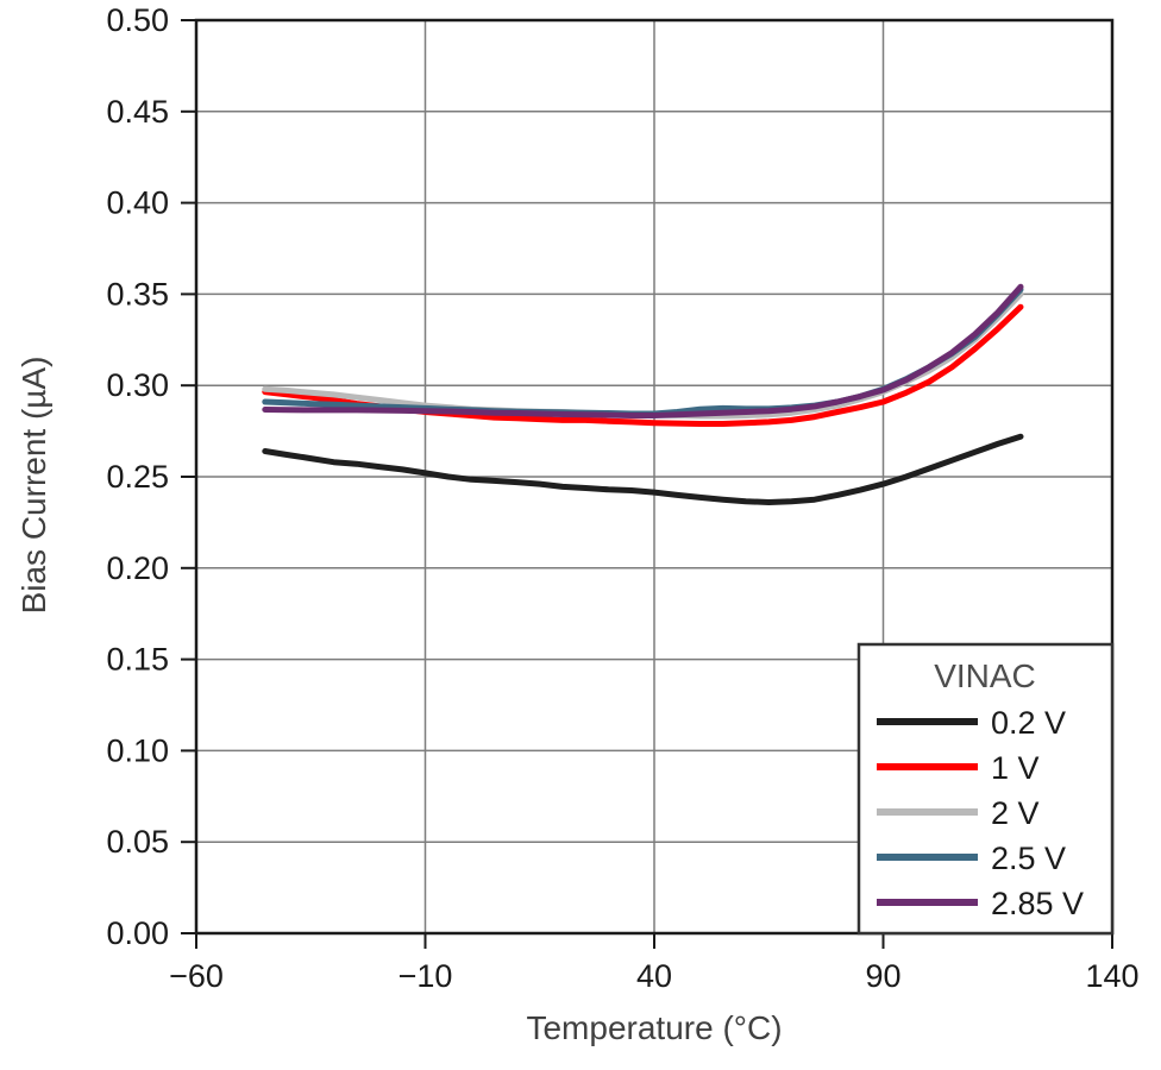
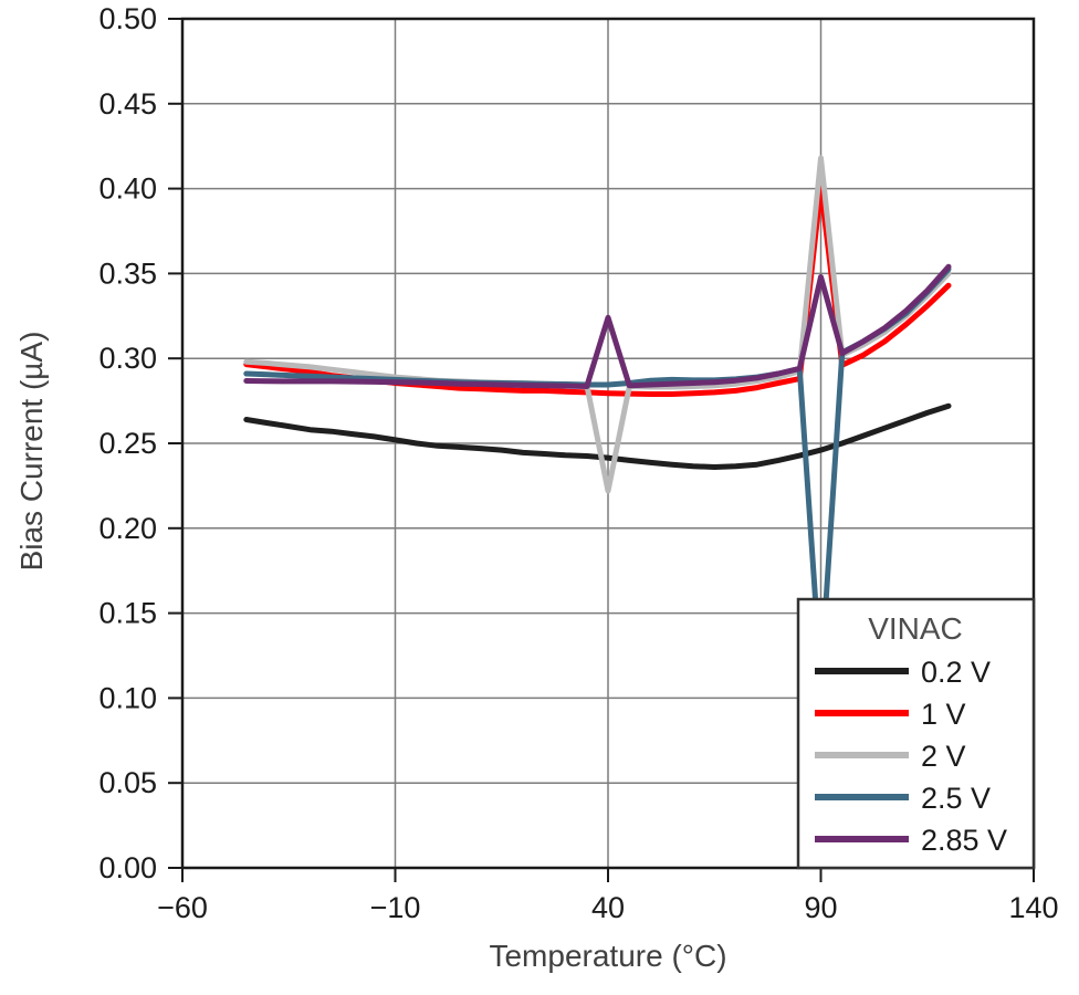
2 V/40: 0.284 -> 0.222
2.85 V/40: 0.283 -> 0.324
1 V/90: 0.291 -> 0.401
2 V/90: 0.296 -> 0.418
2.5 V/90: 0.298 -> 0.111
2.85 V/90: 0.297 -> 0.348
